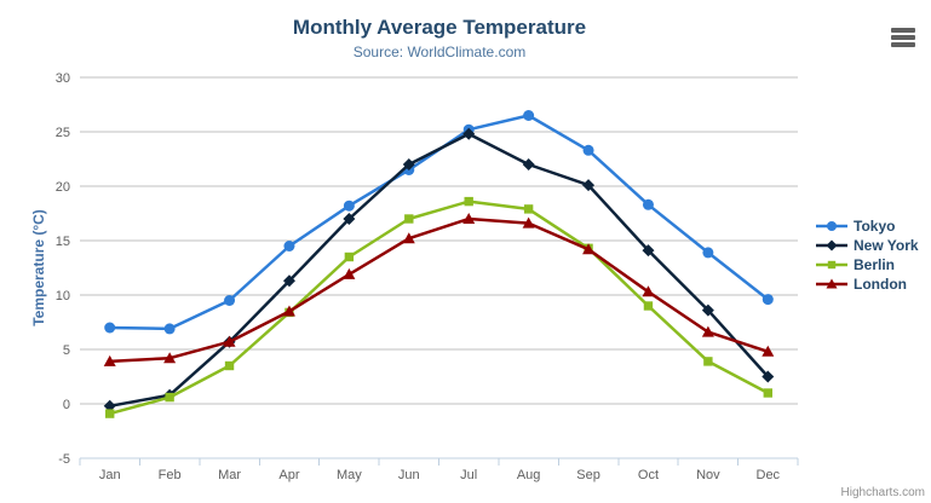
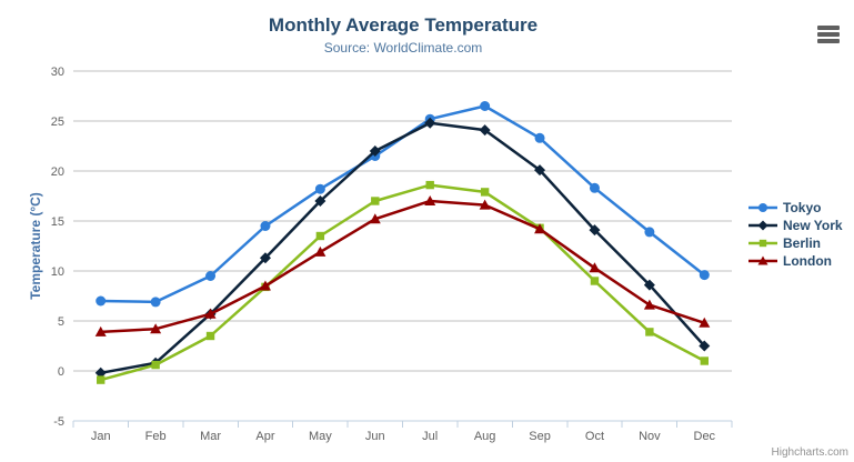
New York/Aug: 22 -> 24
